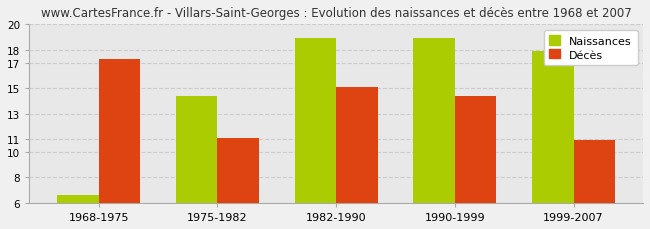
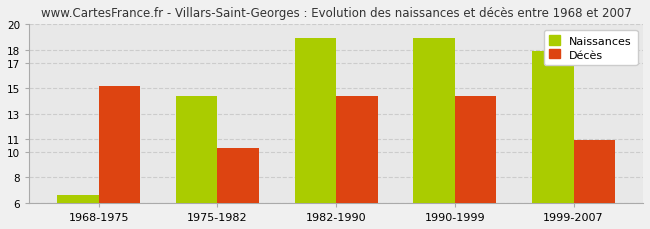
Décès/1968-1975: 17.3 -> 15.2
Décès/1975-1982: 11.1 -> 10.3
Décès/1982-1990: 15.1 -> 14.4
